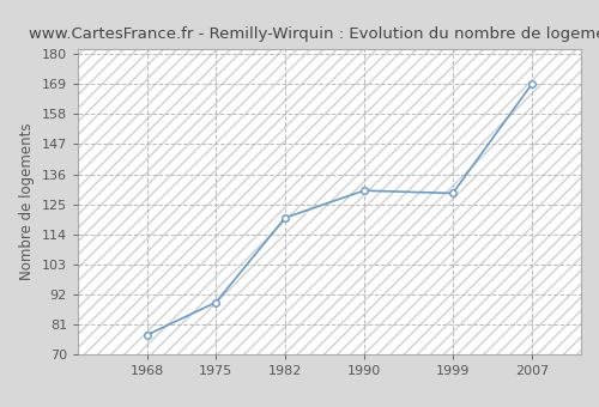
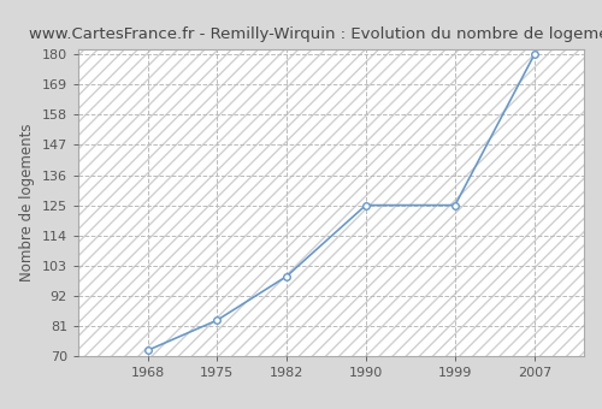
1968: 77 -> 72
1975: 89 -> 83
1982: 120 -> 99
1990: 130 -> 125
1999: 129 -> 125
2007: 169 -> 180
